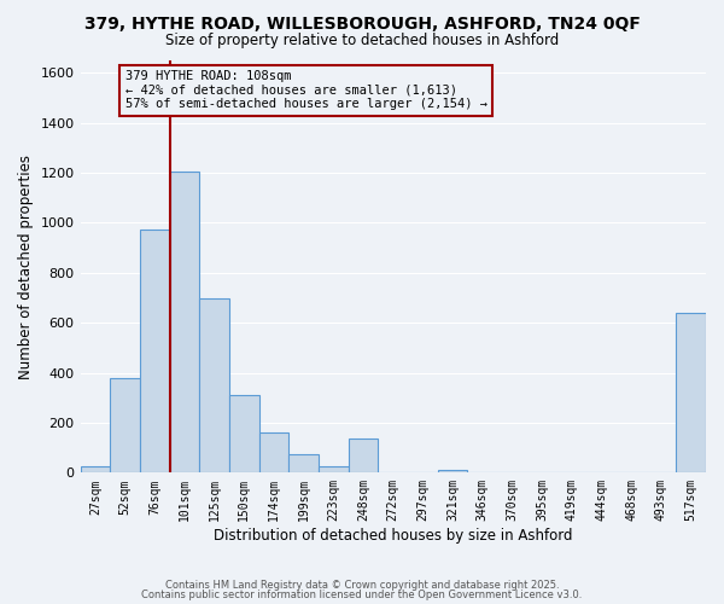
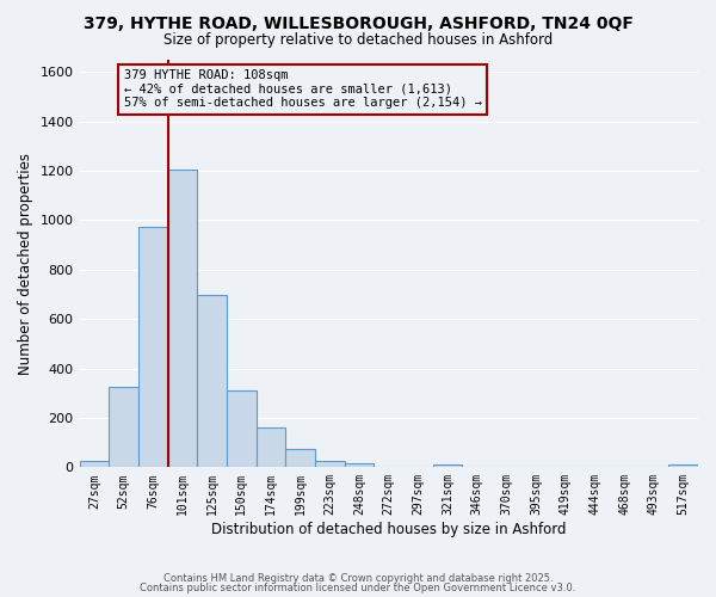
52sqm: 380 -> 325
248sqm: 135 -> 15
517sqm: 640 -> 10
